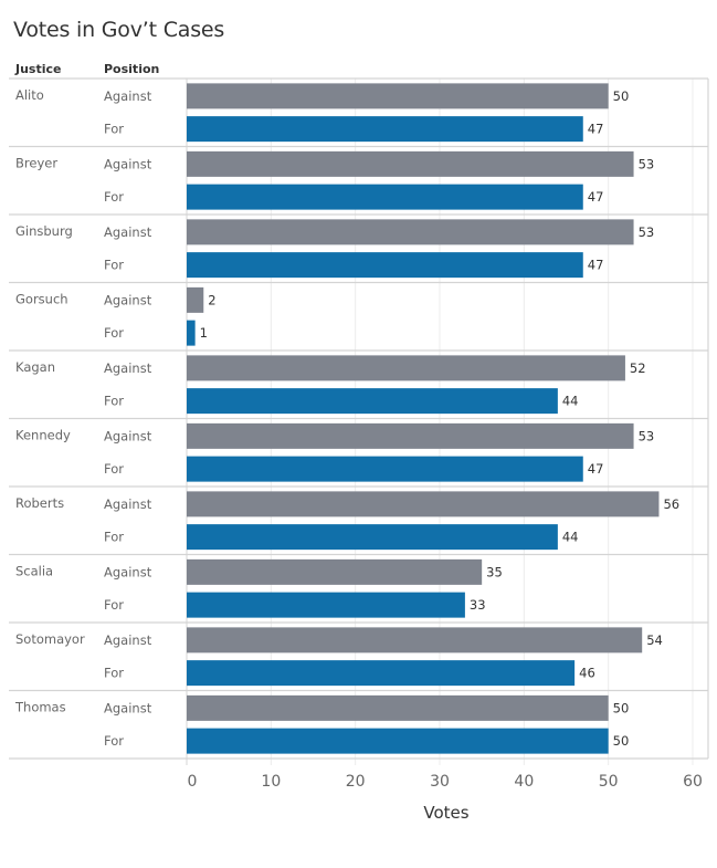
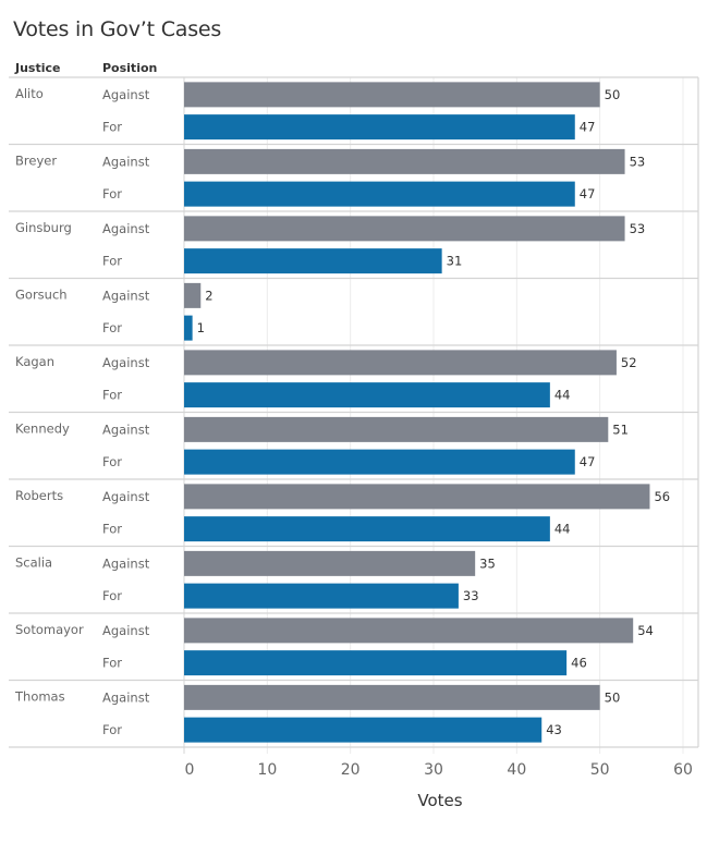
For/Ginsburg: 47 -> 31
Against/Kennedy: 53 -> 51
For/Thomas: 50 -> 43
